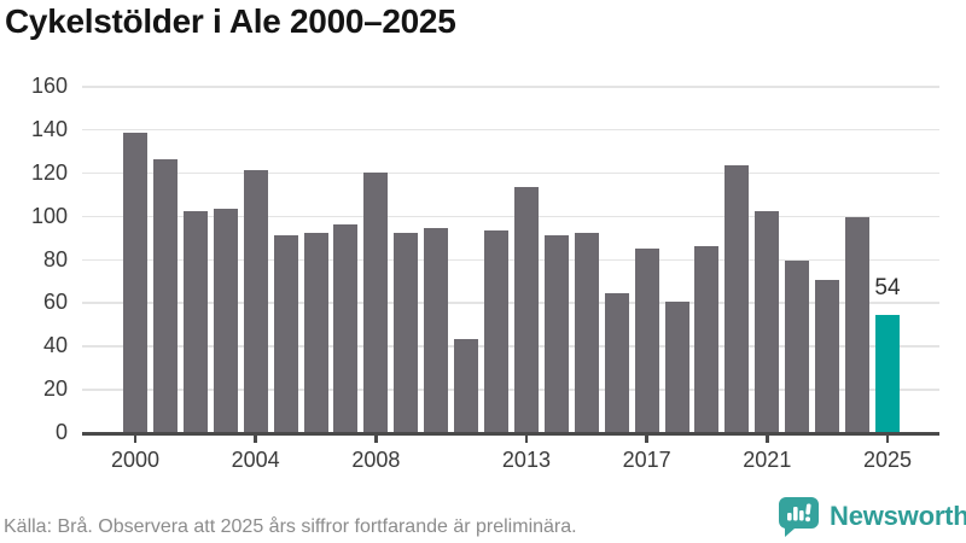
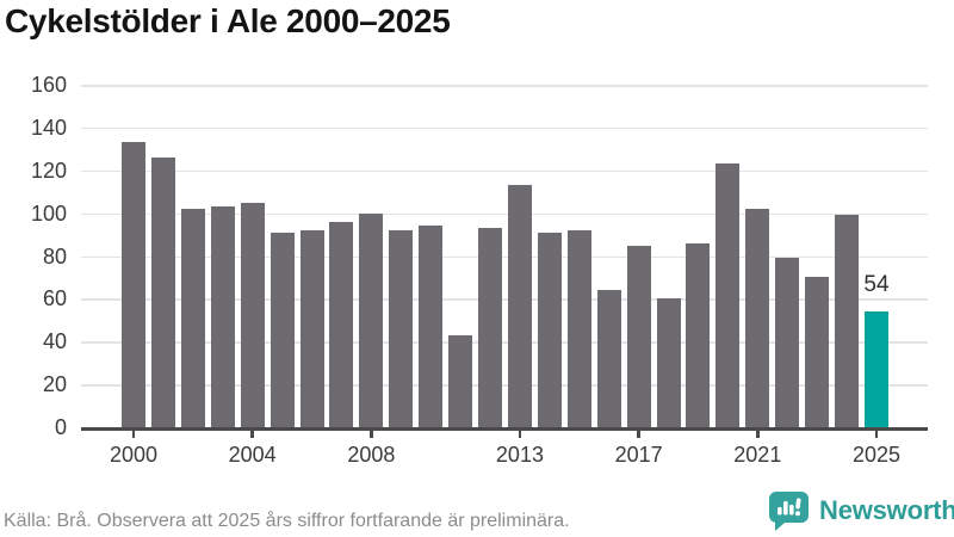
2000: 138 -> 133
2004: 121 -> 105
2008: 120 -> 100
